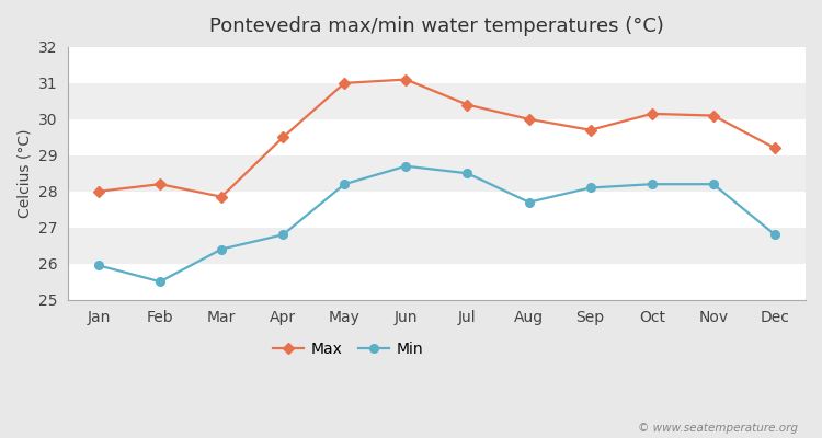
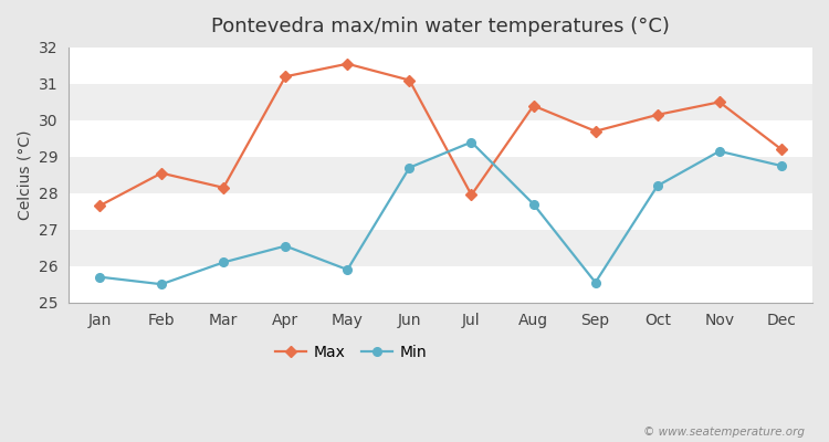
Max/Jan: 28.00 -> 27.65
Min/Jan: 25.95 -> 25.70
Max/Feb: 28.20 -> 28.55
Max/Mar: 27.85 -> 28.15
Min/Mar: 26.40 -> 26.10
Max/Apr: 29.50 -> 31.20
Min/Apr: 26.80 -> 26.55
Max/May: 31.00 -> 31.55
Min/May: 28.20 -> 25.90
Max/Jul: 30.40 -> 27.95
Min/Jul: 28.50 -> 29.40
Max/Aug: 30.00 -> 30.40
Min/Sep: 28.10 -> 25.55
Max/Nov: 30.10 -> 30.50
Min/Nov: 28.20 -> 29.15
Min/Dec: 26.80 -> 28.75
